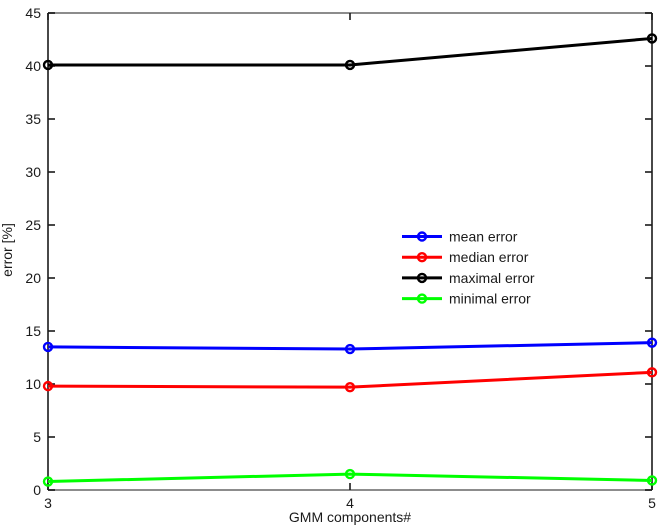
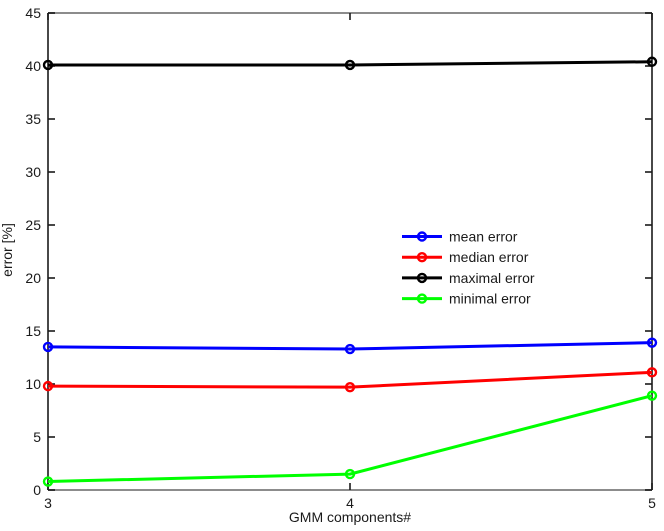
maximal error/5: 42.6 -> 40.4
minimal error/5: 0.9 -> 8.9
